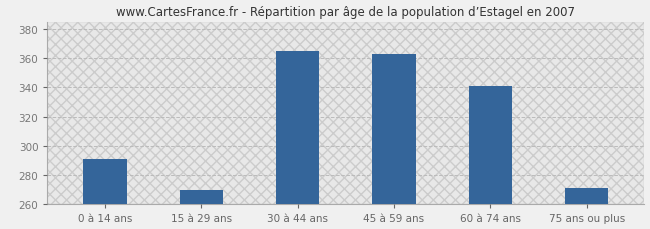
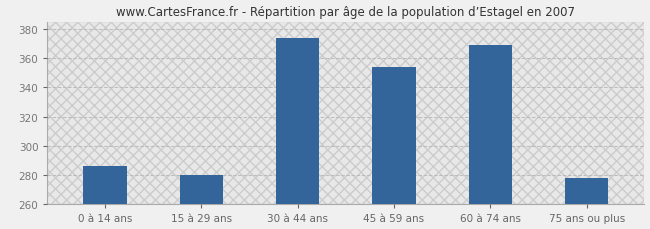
0 à 14 ans: 291 -> 286
15 à 29 ans: 270 -> 280
30 à 44 ans: 365 -> 374
45 à 59 ans: 363 -> 354
60 à 74 ans: 341 -> 369
75 ans ou plus: 271 -> 278
